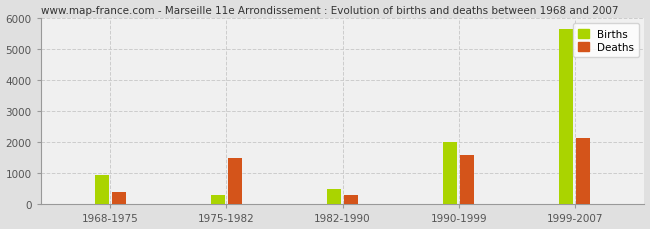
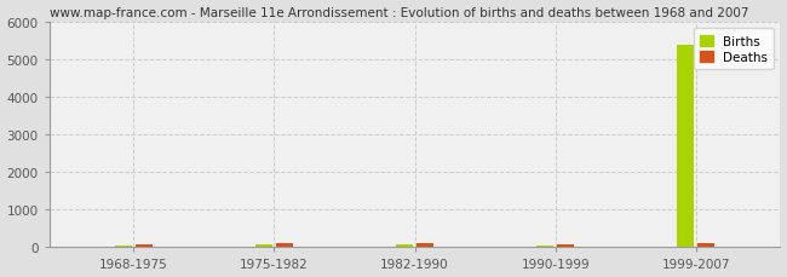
Births/1968-1975: 950 -> 60
Deaths/1968-1975: 400 -> 90
Births/1975-1982: 300 -> 60
Deaths/1975-1982: 1500 -> 100
Births/1982-1990: 500 -> 80
Deaths/1982-1990: 300 -> 100
Births/1990-1999: 2000 -> 40
Deaths/1990-1999: 1600 -> 80
Births/1999-2007: 5650 -> 5400
Deaths/1999-2007: 2150 -> 110
